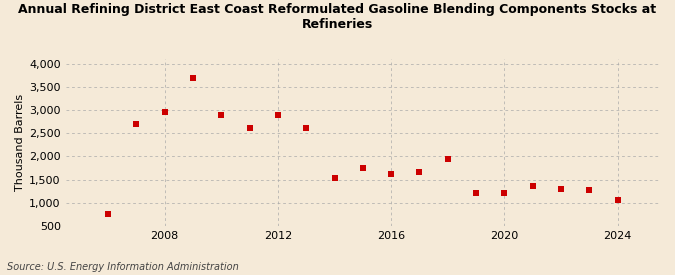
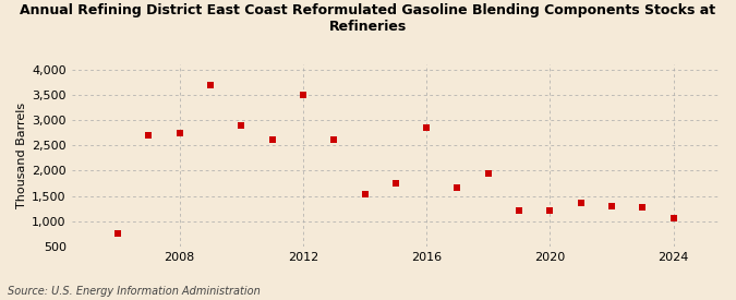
2008: 2,960 -> 2,750
2012: 2,900 -> 3,500
2016: 1,630 -> 2,850
